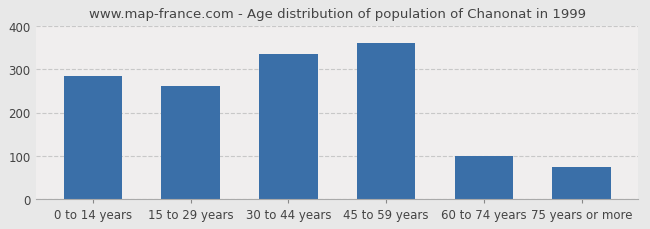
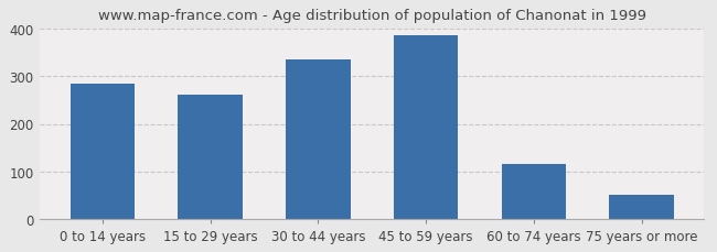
45 to 59 years: 360 -> 385
60 to 74 years: 100 -> 115
75 years or more: 75 -> 52
